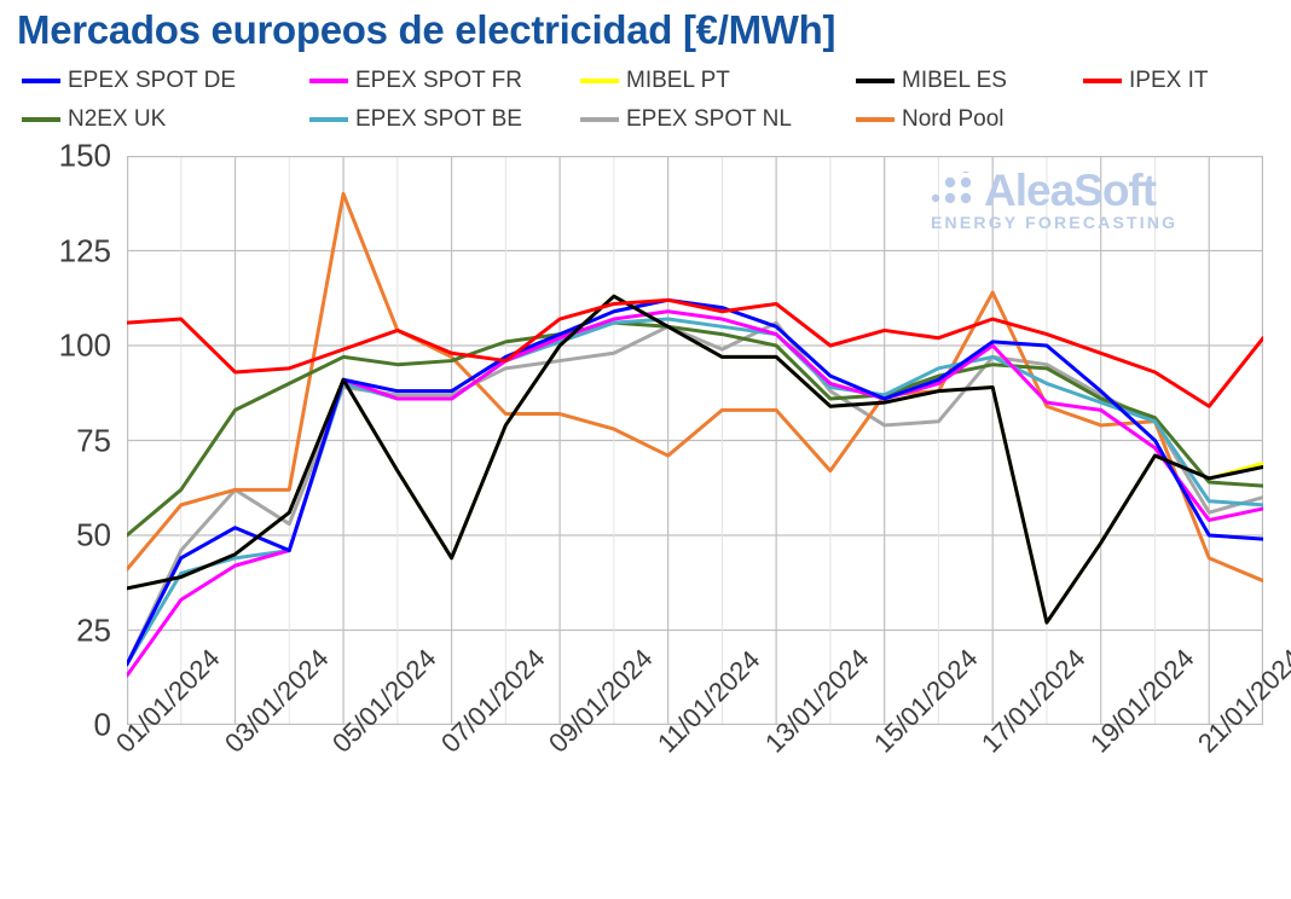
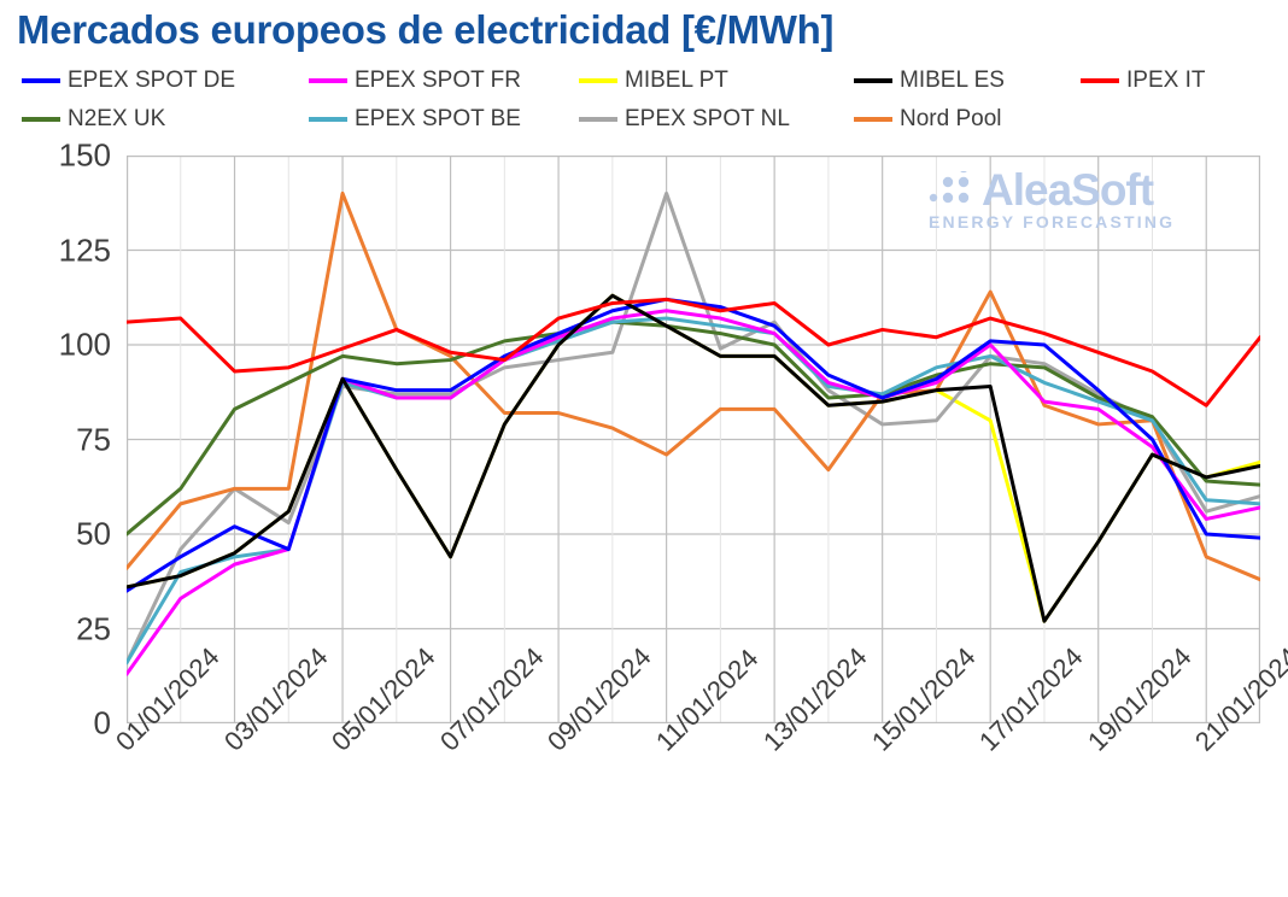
EPEX SPOT DE/01/01/2024: 16 -> 35
EPEX SPOT NL/11/01/2024: 105 -> 140
MIBEL PT/17/01/2024: 89 -> 80
